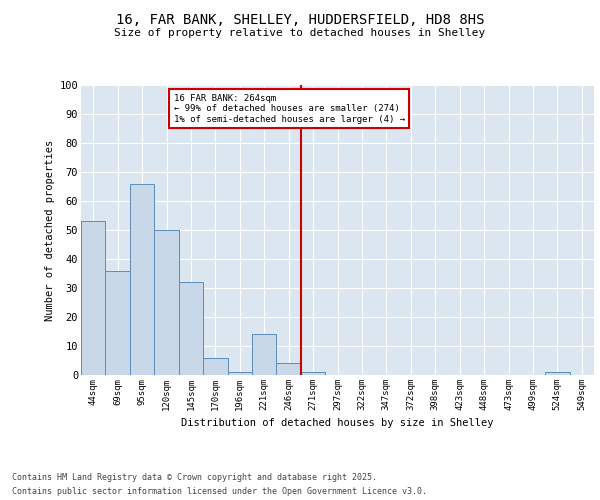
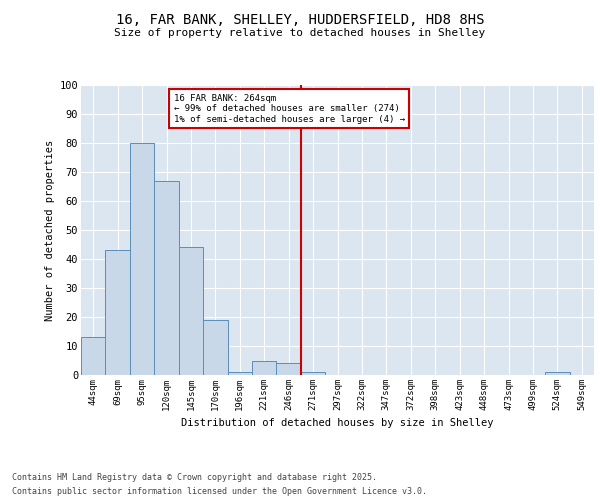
44sqm: 53 -> 13
69sqm: 36 -> 43
95sqm: 66 -> 80
120sqm: 50 -> 67
145sqm: 32 -> 44
170sqm: 6 -> 19
221sqm: 14 -> 5
